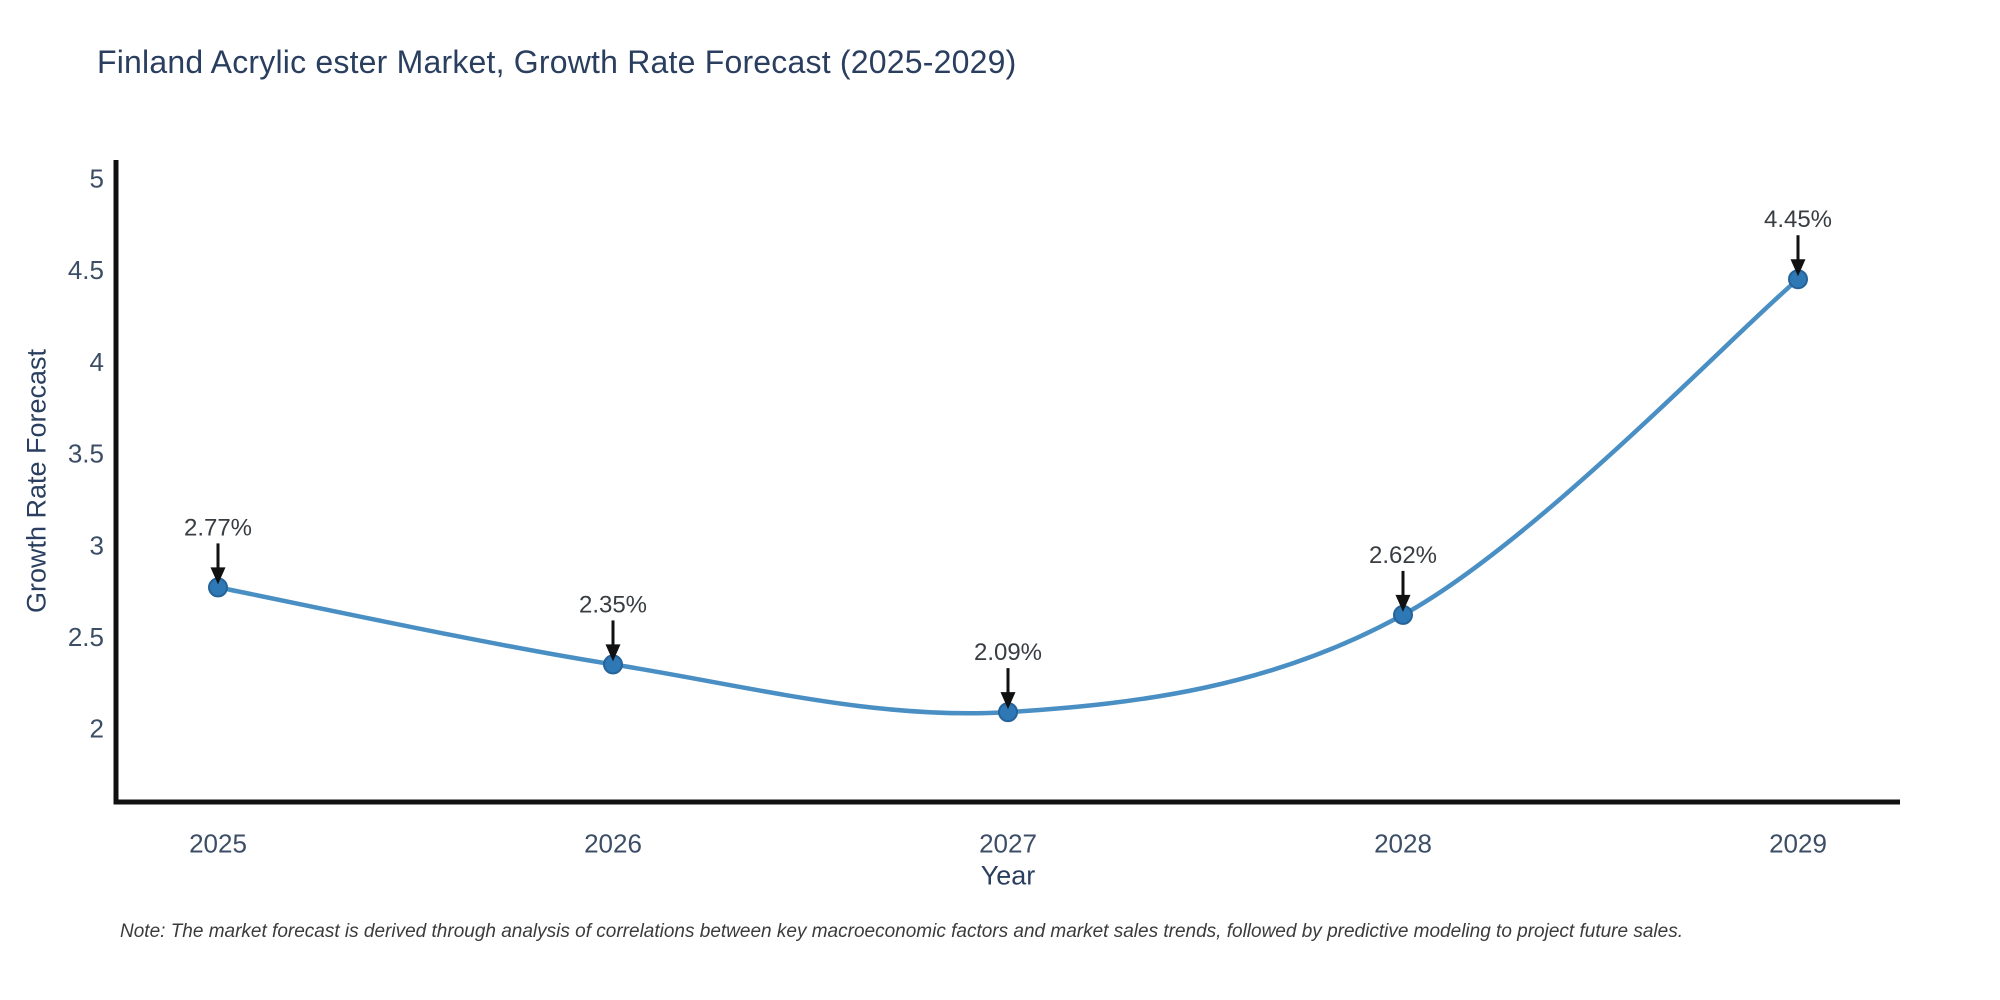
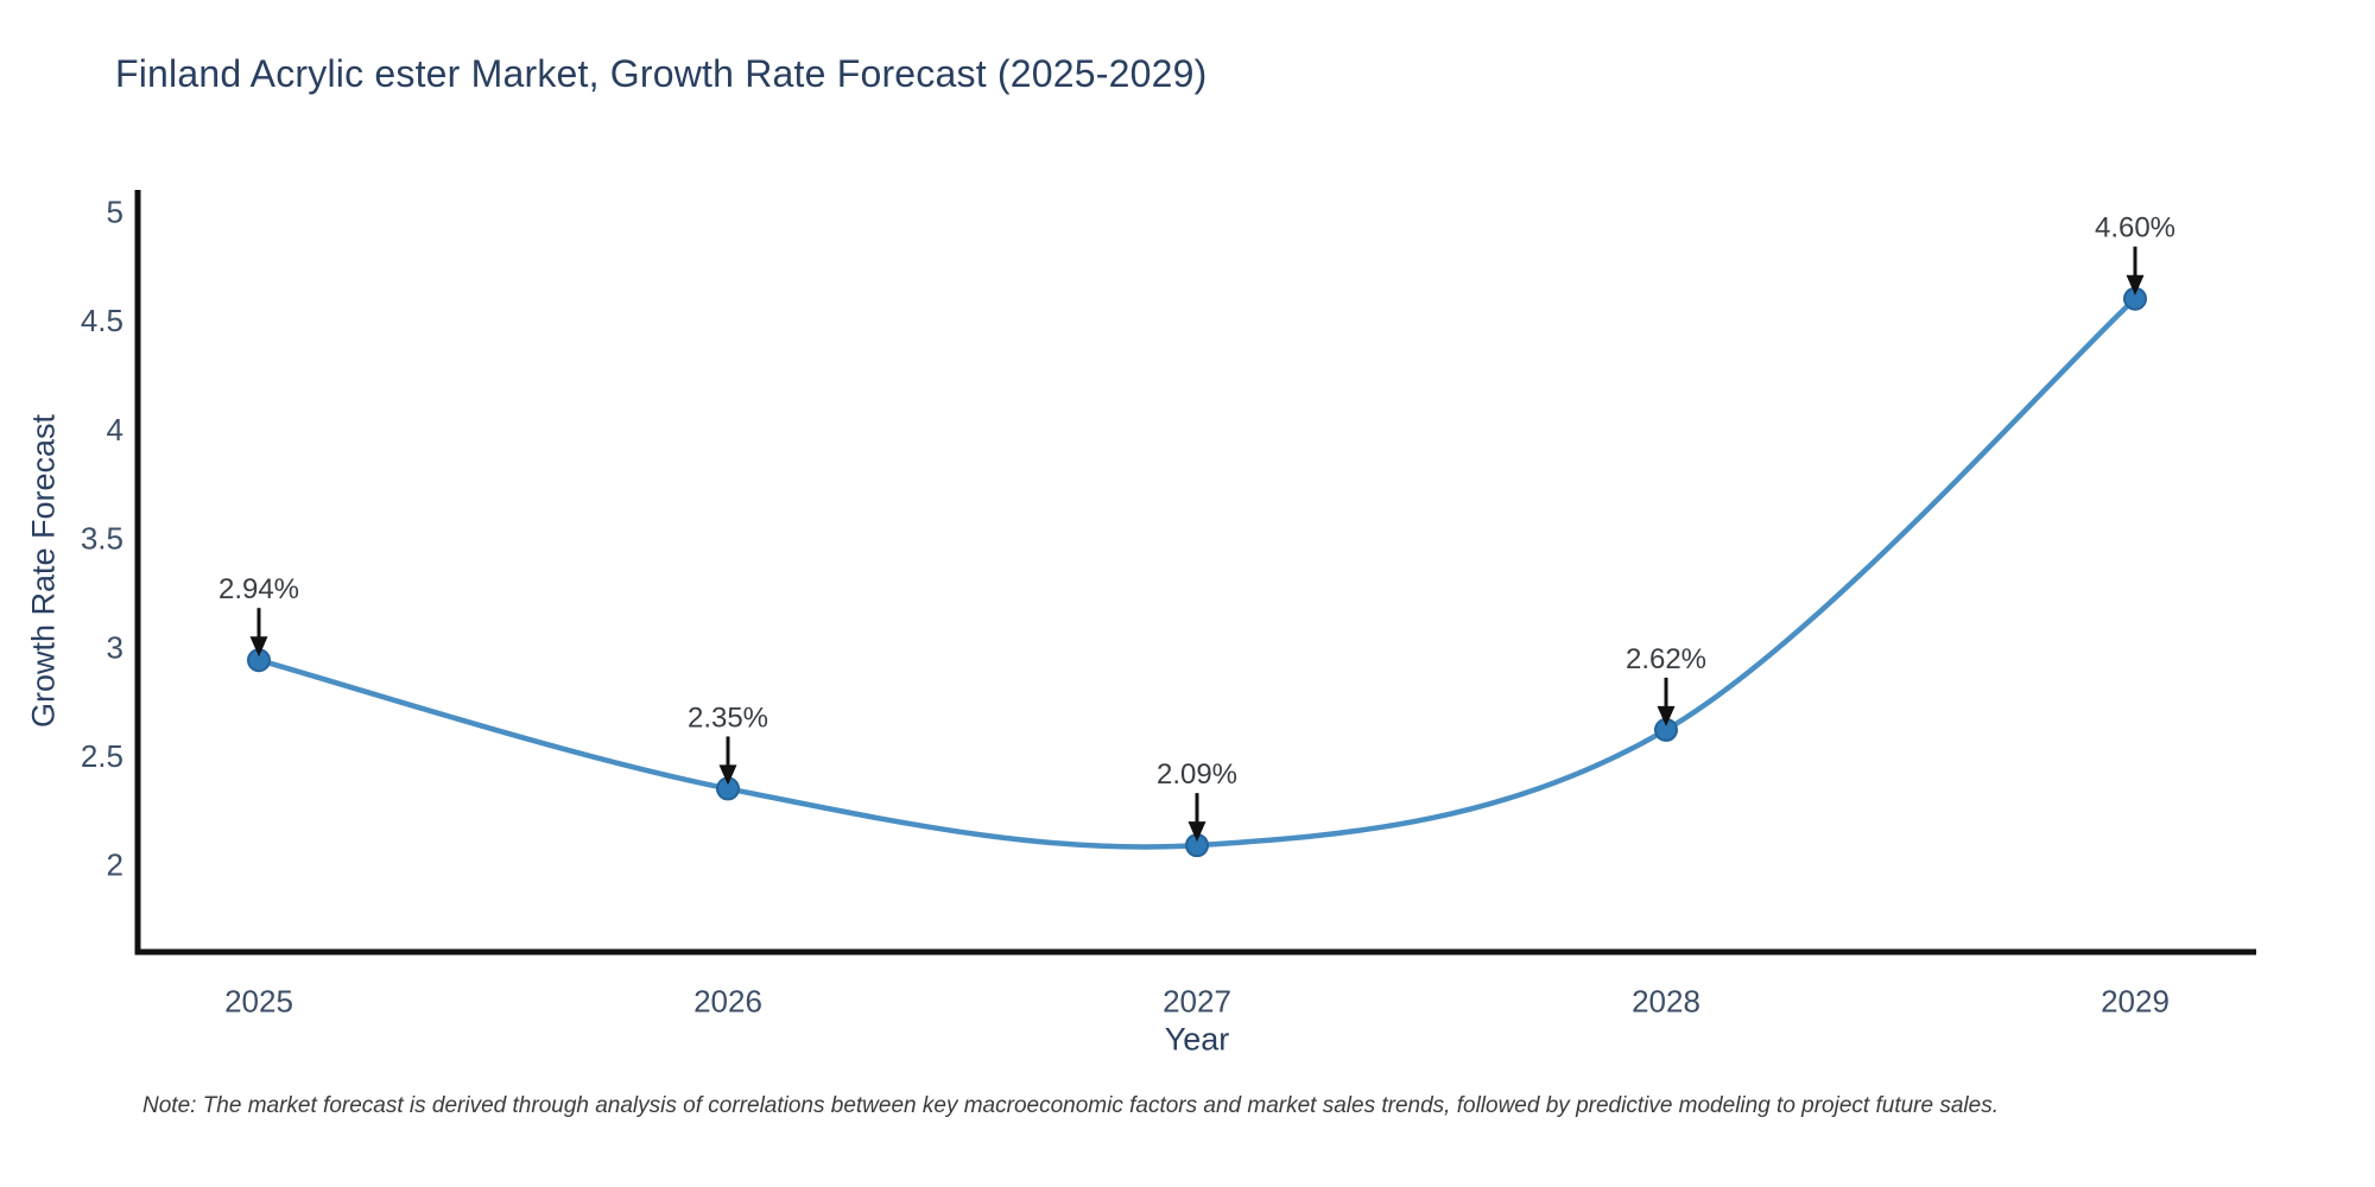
2025: 2.77% -> 2.94%
2029: 4.45% -> 4.60%
